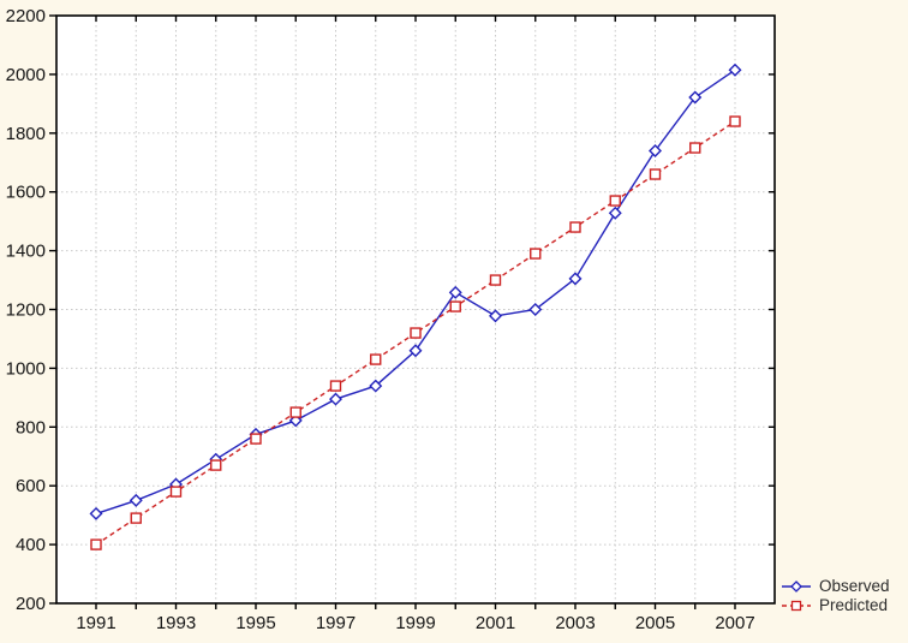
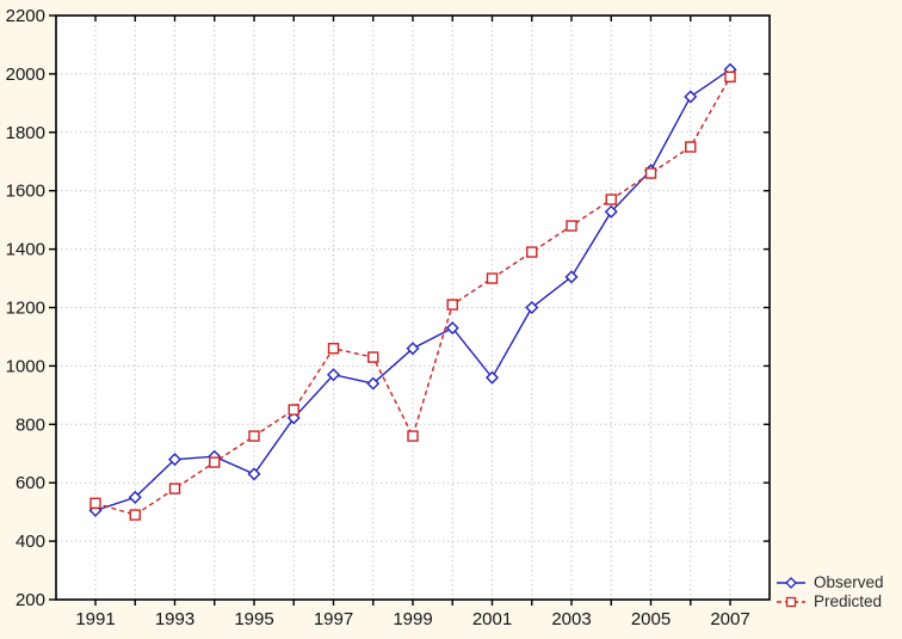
Predicted/1991: 400 -> 530
Observed/1993: 600 -> 680
Observed/1995: 780 -> 630
Observed/1997: 900 -> 970
Predicted/1997: 940 -> 1060
Predicted/1999: 1120 -> 760
Observed/2000: 1260 -> 1130
Observed/2001: 1180 -> 960
Observed/2005: 1740 -> 1670
Predicted/2007: 1840 -> 1990
